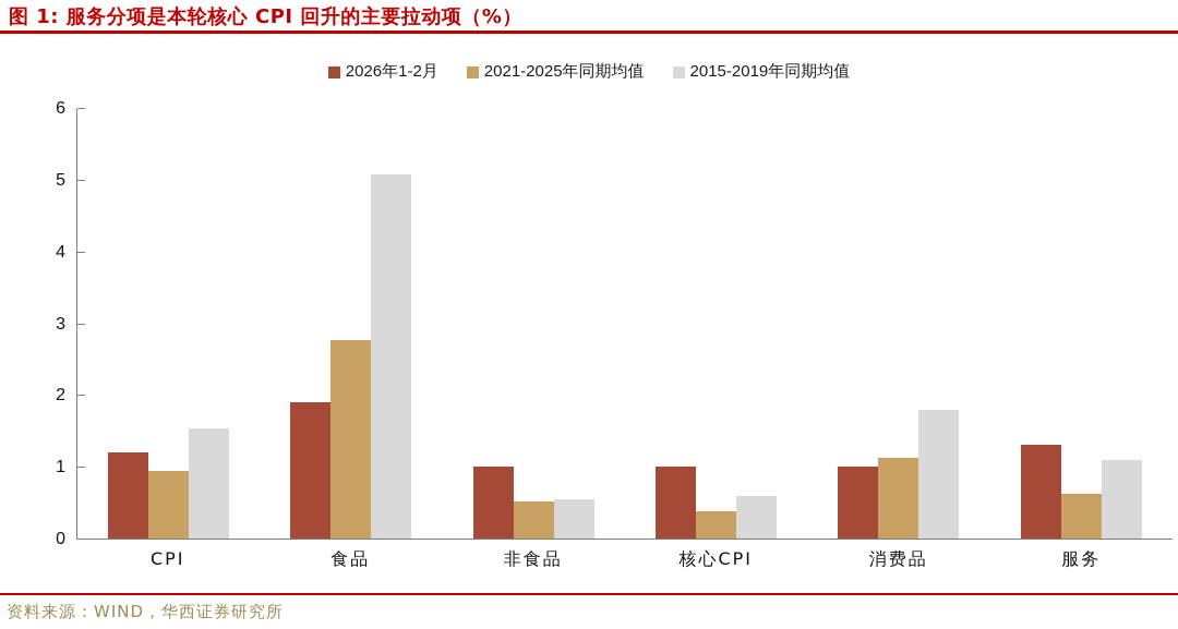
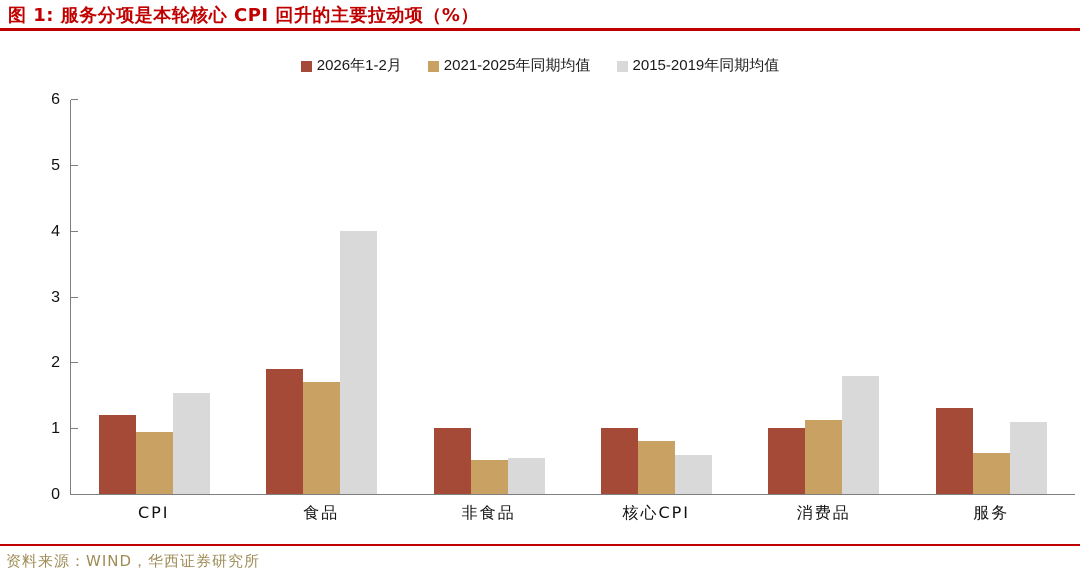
2021-2025年同期均值/食品: 2.8 -> 1.7
2015-2019年同期均值/食品: 5.1 -> 4.0
2021-2025年同期均值/核心CPI: 0.4 -> 0.8
